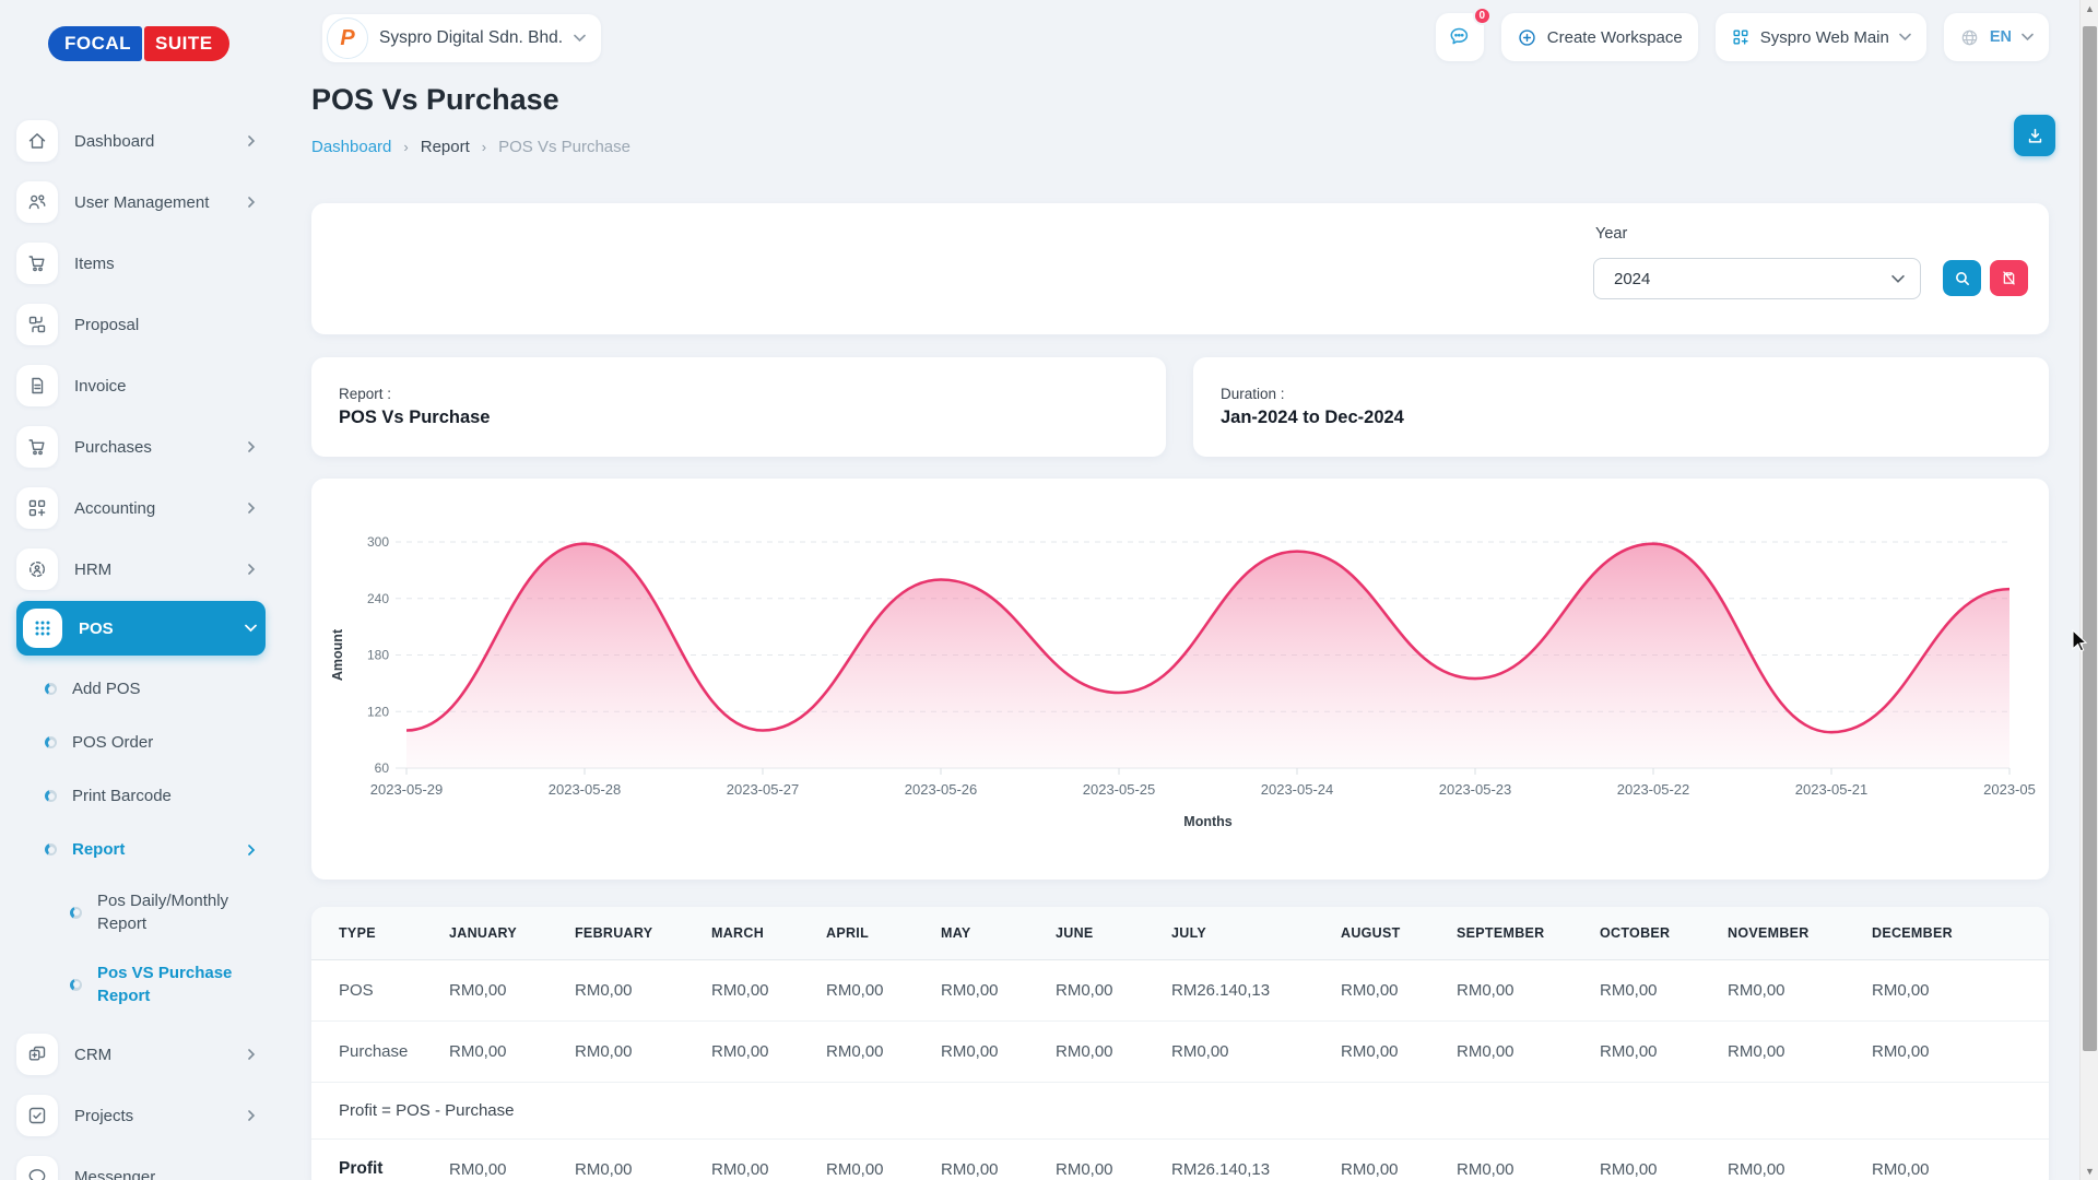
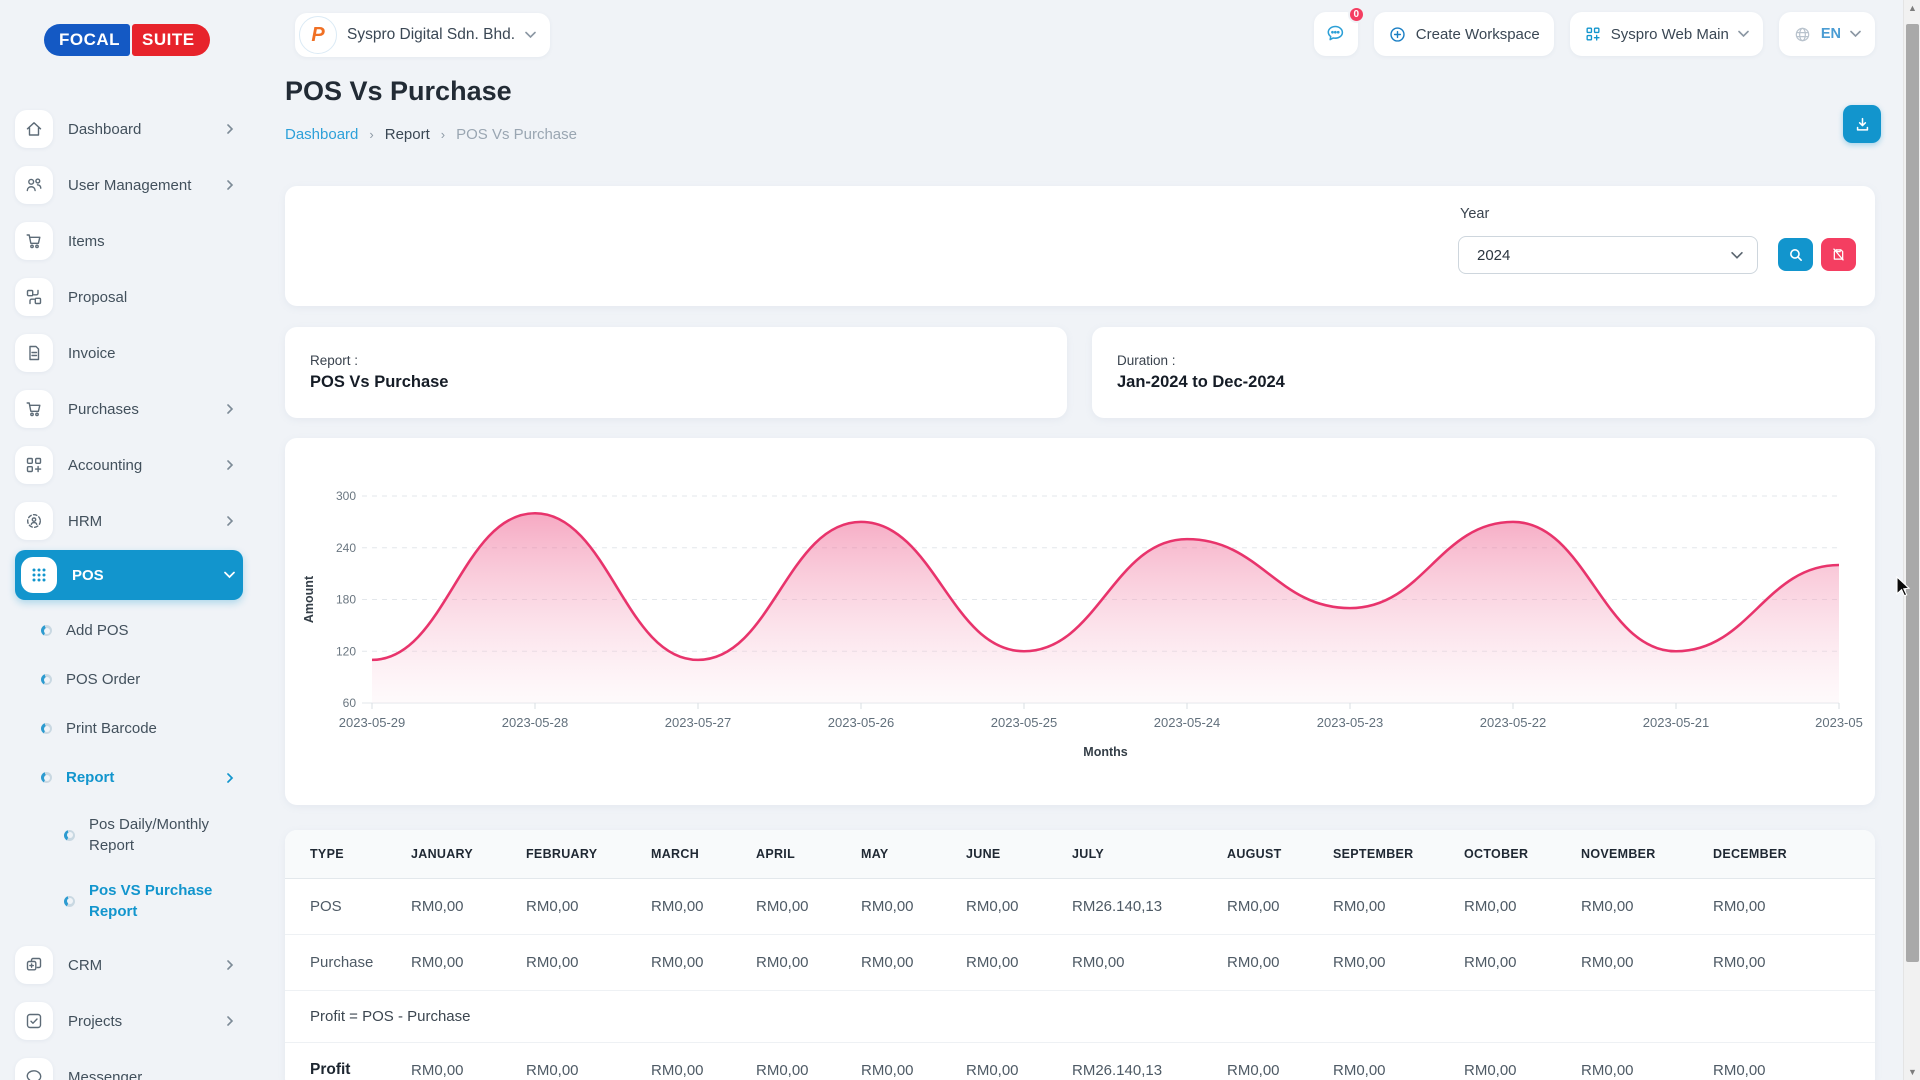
2023-05-29: 100 -> 110
2023-05-28: 300 -> 280
2023-05-27: 100 -> 110
2023-05-26: 260 -> 270
2023-05-25: 140 -> 120
2023-05-24: 290 -> 250
2023-05-23: 160 -> 170
2023-05-22: 300 -> 270
2023-05-21: 100 -> 120
2023-05: 250 -> 220
